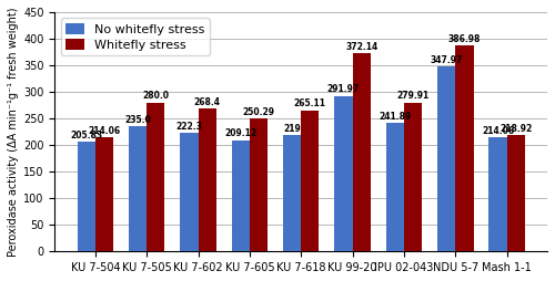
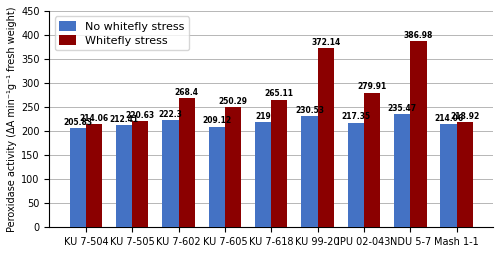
No whitefly stress/KU 7-505: 235 -> 212
Whitefly stress/KU 7-505: 280 -> 221
No whitefly stress/KU 99-20: 291.97 -> 230.53
No whitefly stress/IPU 02-043: 241.89 -> 217.35
No whitefly stress/NDU 5-7: 347.97 -> 235.47
